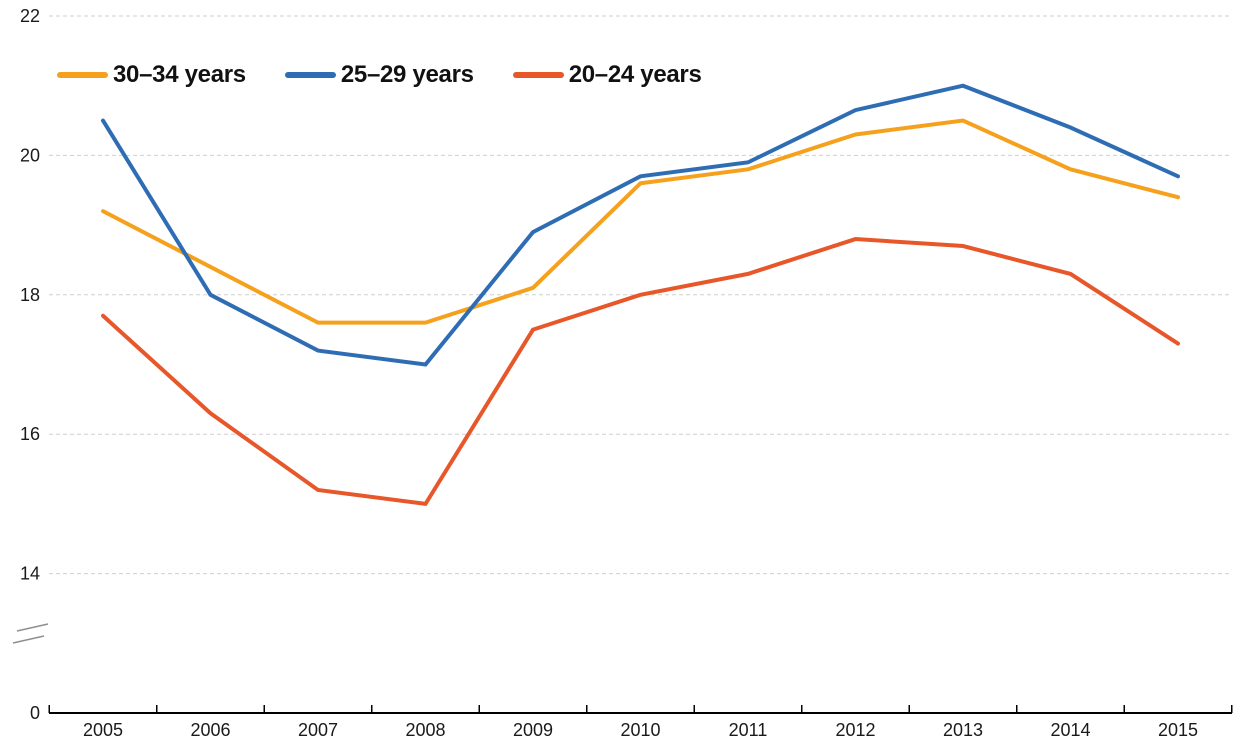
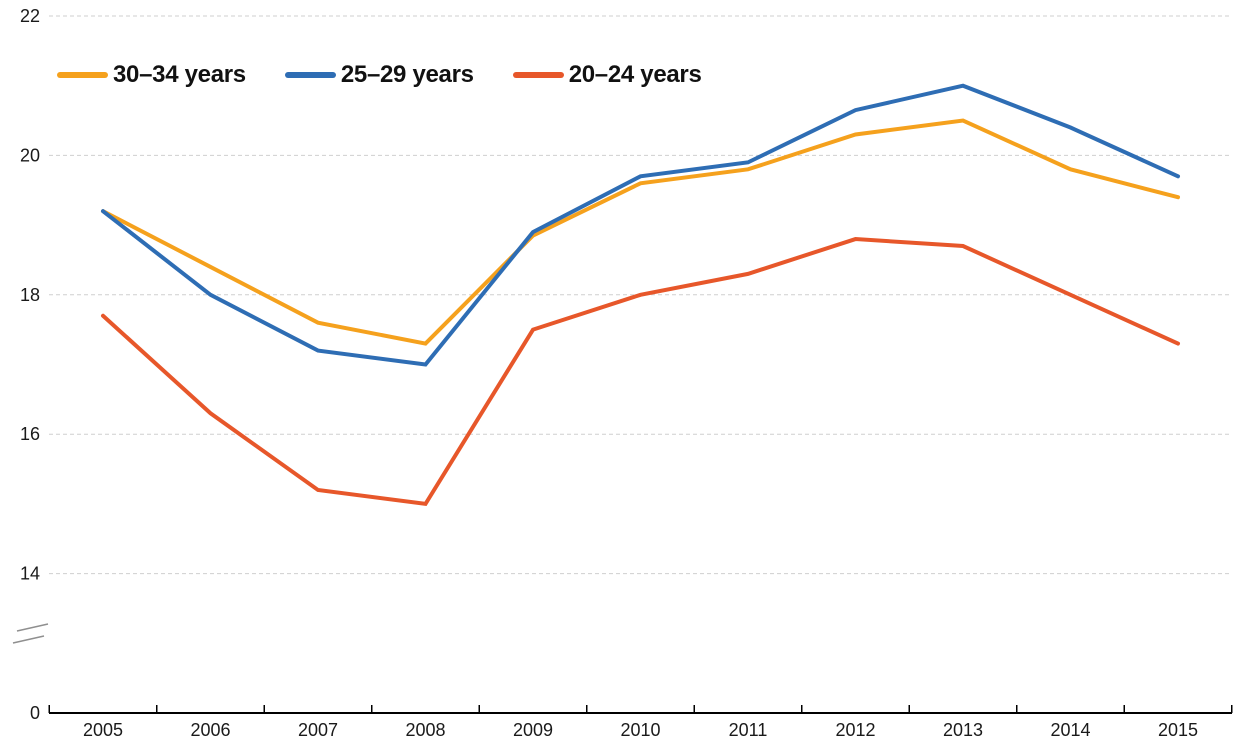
25–29 years/2005: 20.5 -> 19.2
30–34 years/2008: 17.6 -> 17.3
30–34 years/2009: 18.1 -> 18.9
20–24 years/2014: 18.3 -> 18.0
